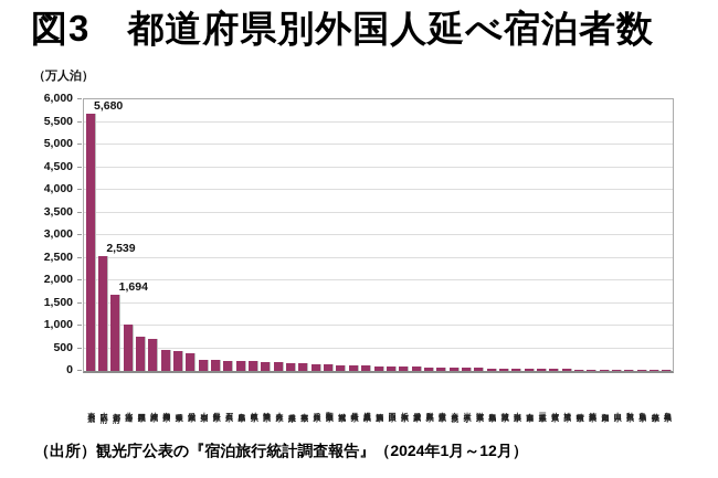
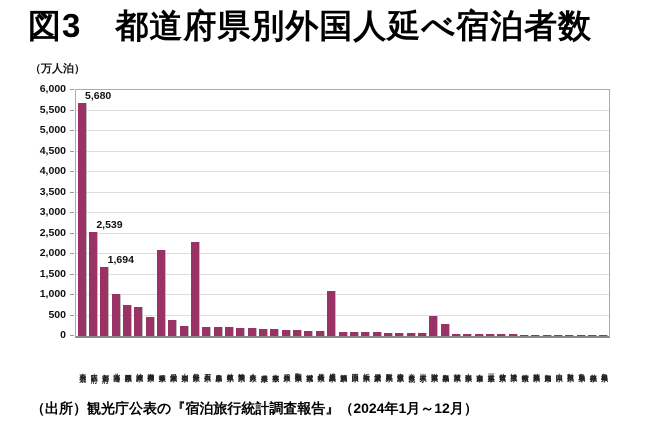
千葉県: 400 -> 2100
長野県: 200 -> 2300
鹿児島県: 100 -> 1100
滋賀県: 100 -> 500
福島県: 100 -> 300
